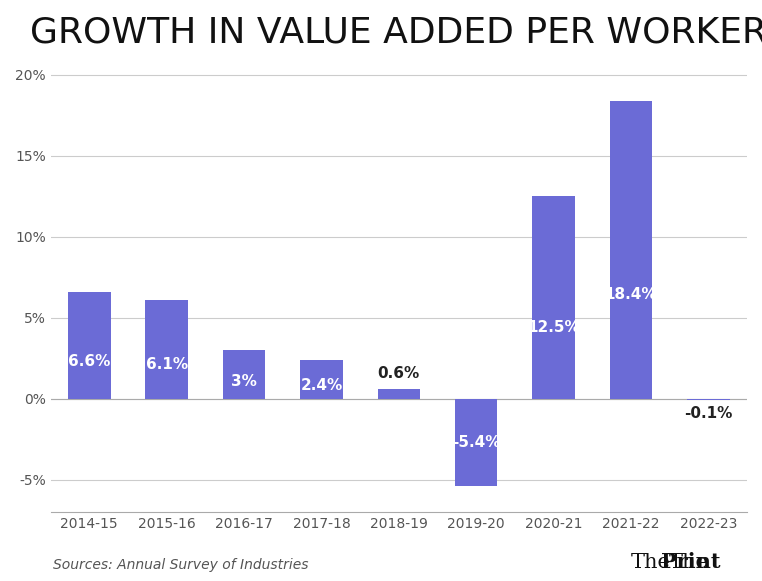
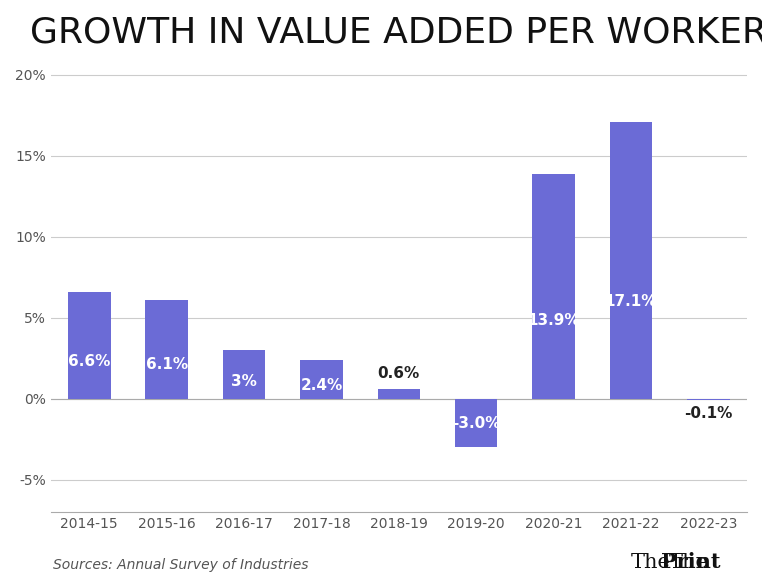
2019-20: -5.4% -> -3.0%
2020-21: 12.5% -> 13.9%
2021-22: 18.4% -> 17.1%
